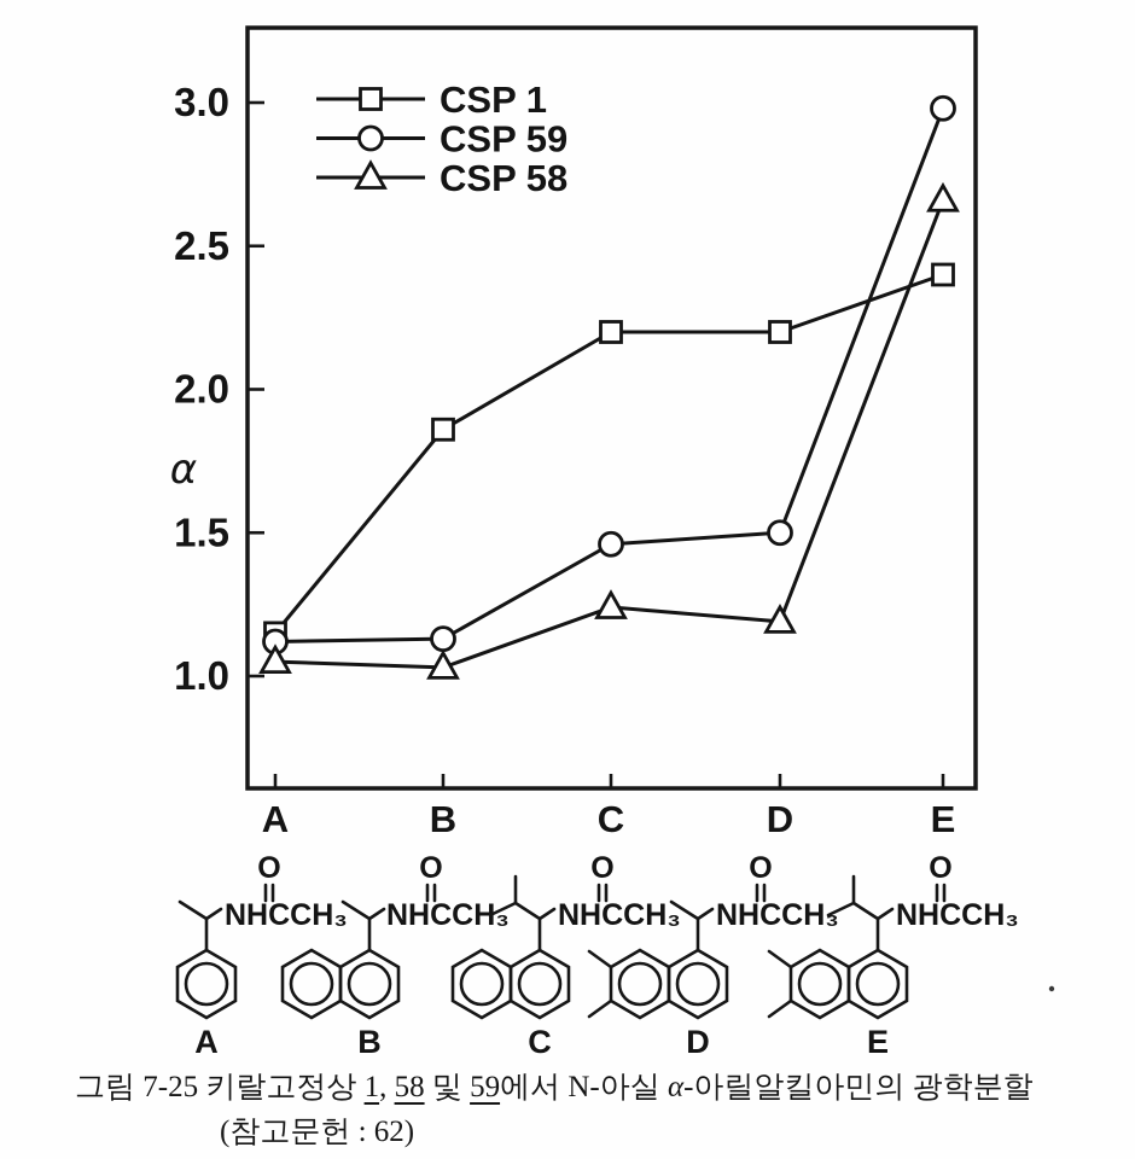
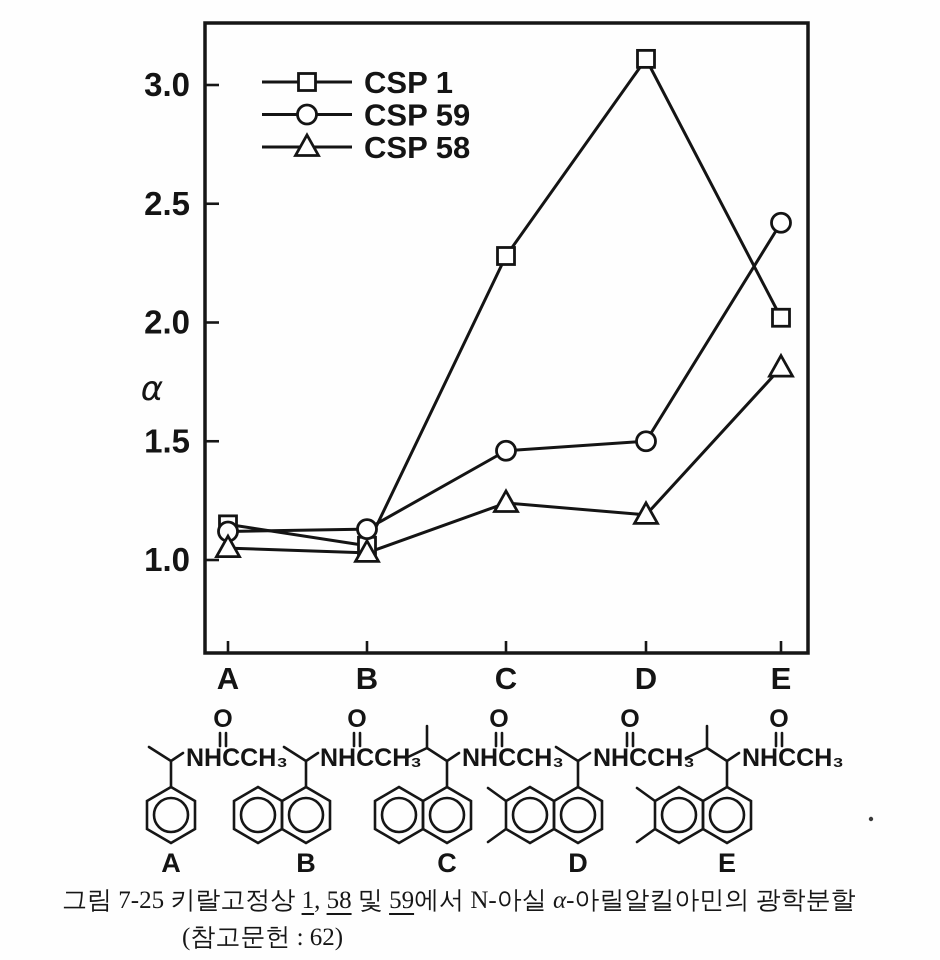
CSP 1/B: 1.86 -> 1.06
CSP 1/C: 2.20 -> 2.28
CSP 1/D: 2.20 -> 3.11
CSP 1/E: 2.40 -> 2.02
CSP 59/E: 2.98 -> 2.42
CSP 58/E: 2.66 -> 1.81
